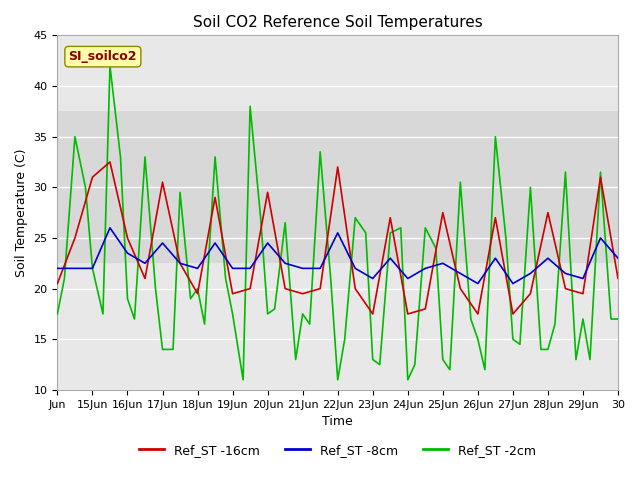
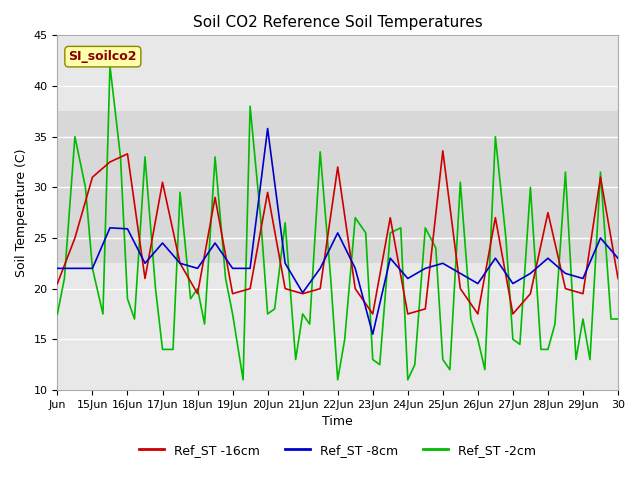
Ref_ST -16cm/16Jun: 25.0 -> 33.3
Ref_ST -8cm/16Jun: 23.5 -> 25.9
Ref_ST -8cm/20Jun: 24.5 -> 35.8
Ref_ST -8cm/21Jun: 22.0 -> 19.6
Ref_ST -8cm/23Jun: 21.0 -> 15.5
Ref_ST -16cm/25Jun: 27.5 -> 33.6
